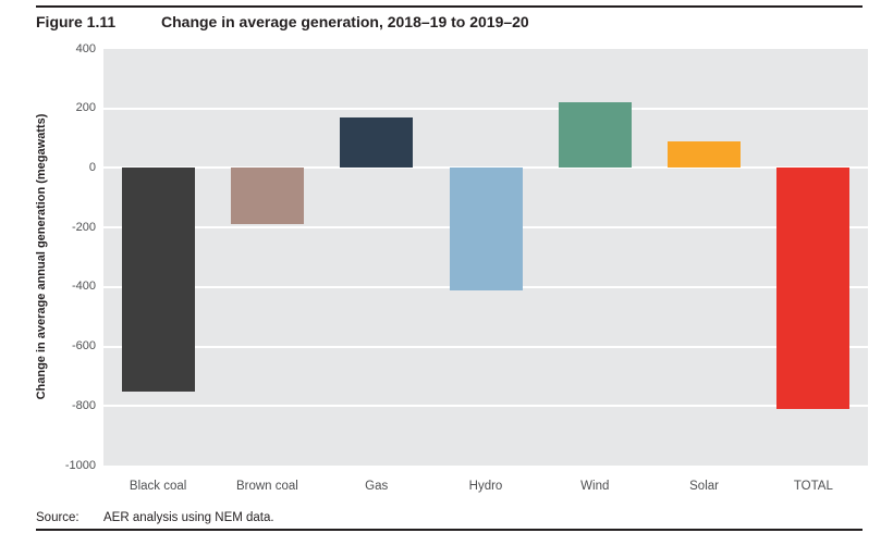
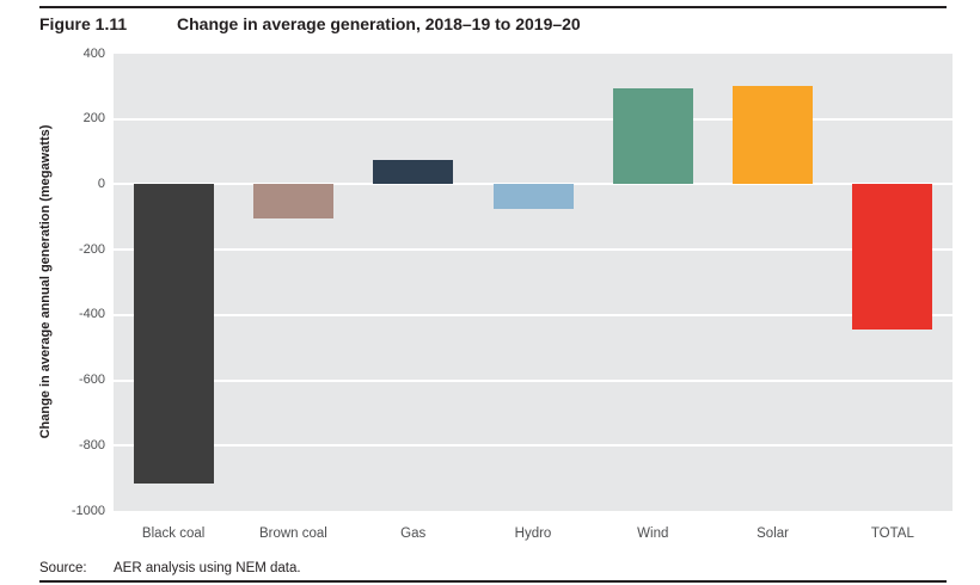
Black coal: -750 -> -920
Brown coal: -190 -> -100
Gas: 170 -> 80
Hydro: -410 -> -80
Wind: 220 -> 300
Solar: 90 -> 300
TOTAL: -810 -> -440
